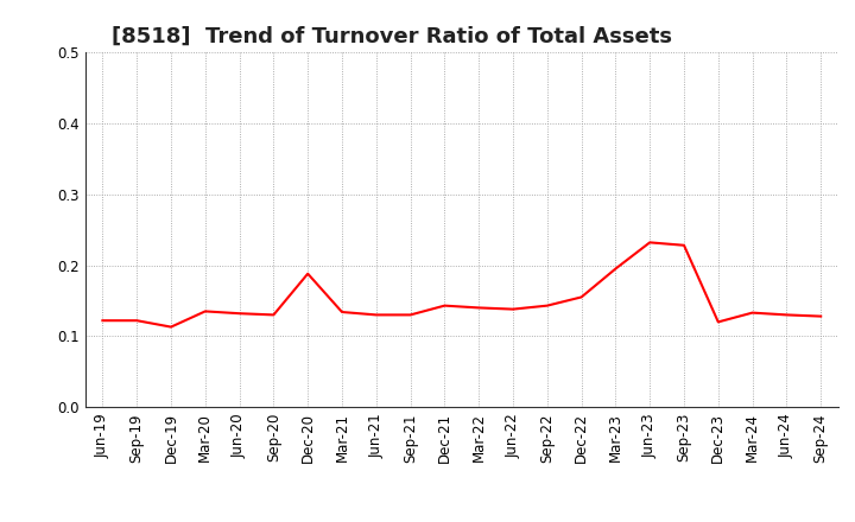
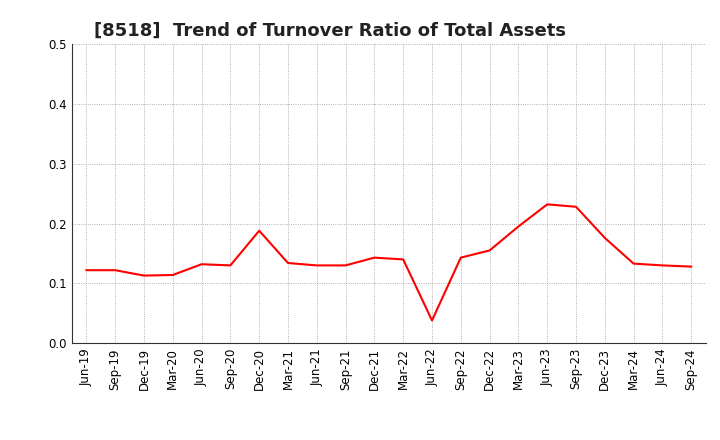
Mar-20: 0.135 -> 0.114
Jun-22: 0.138 -> 0.038
Dec-23: 0.120 -> 0.176
